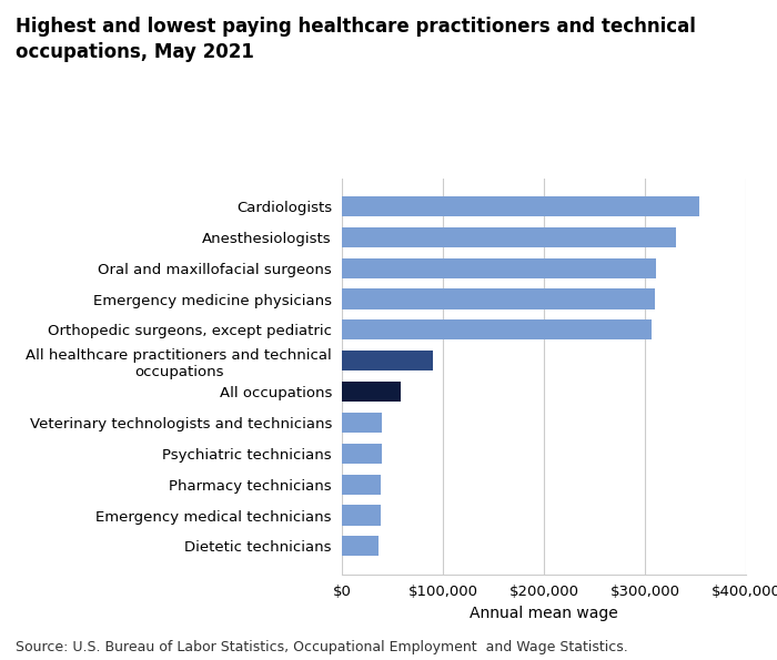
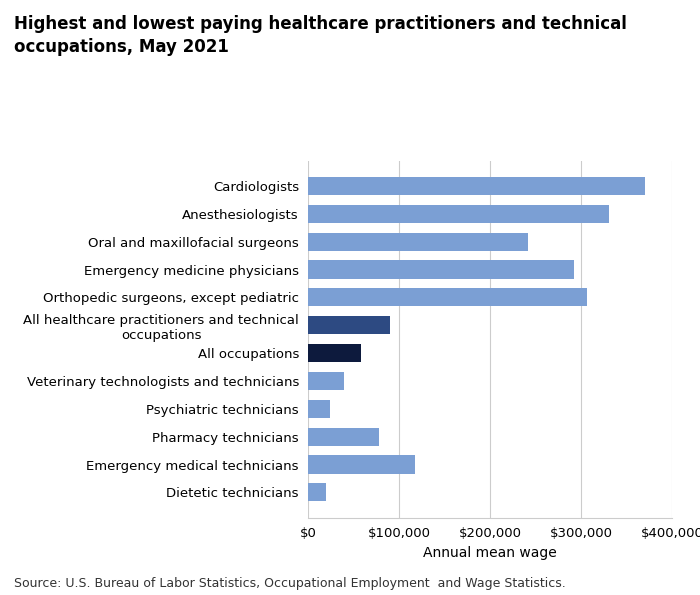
Cardiologists: $354,000 -> $370,000
Oral and maxillofacial surgeons: $311,000 -> $242,000
Emergency medicine physicians: $310,000 -> $292,000
Psychiatric technicians: $40,000 -> $24,000
Pharmacy technicians: $38,000 -> $78,000
Emergency medical technicians: $38,000 -> $118,000
Dietetic technicians: $36,000 -> $20,000
